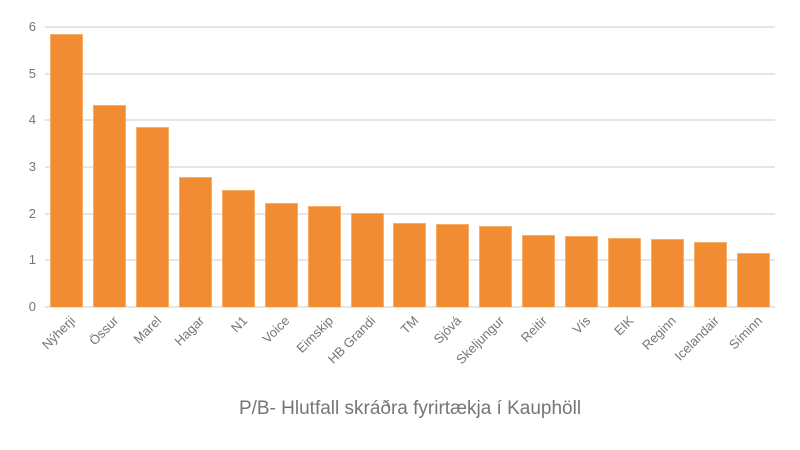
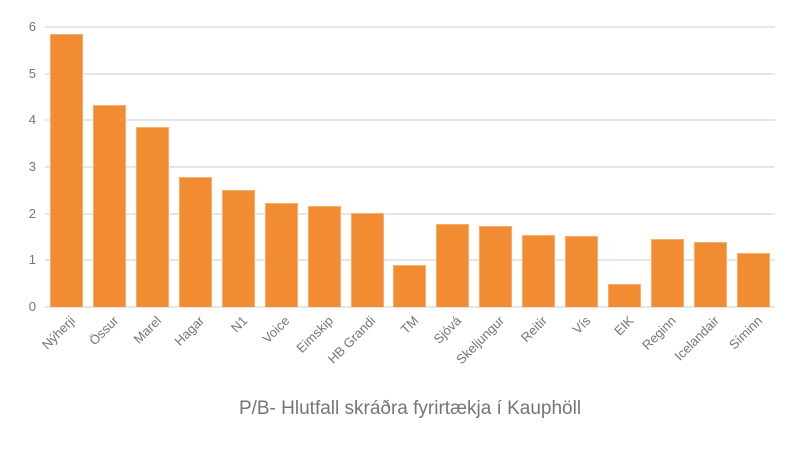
TM: 1.8 -> 0.9
EIK: 1.5 -> 0.5
